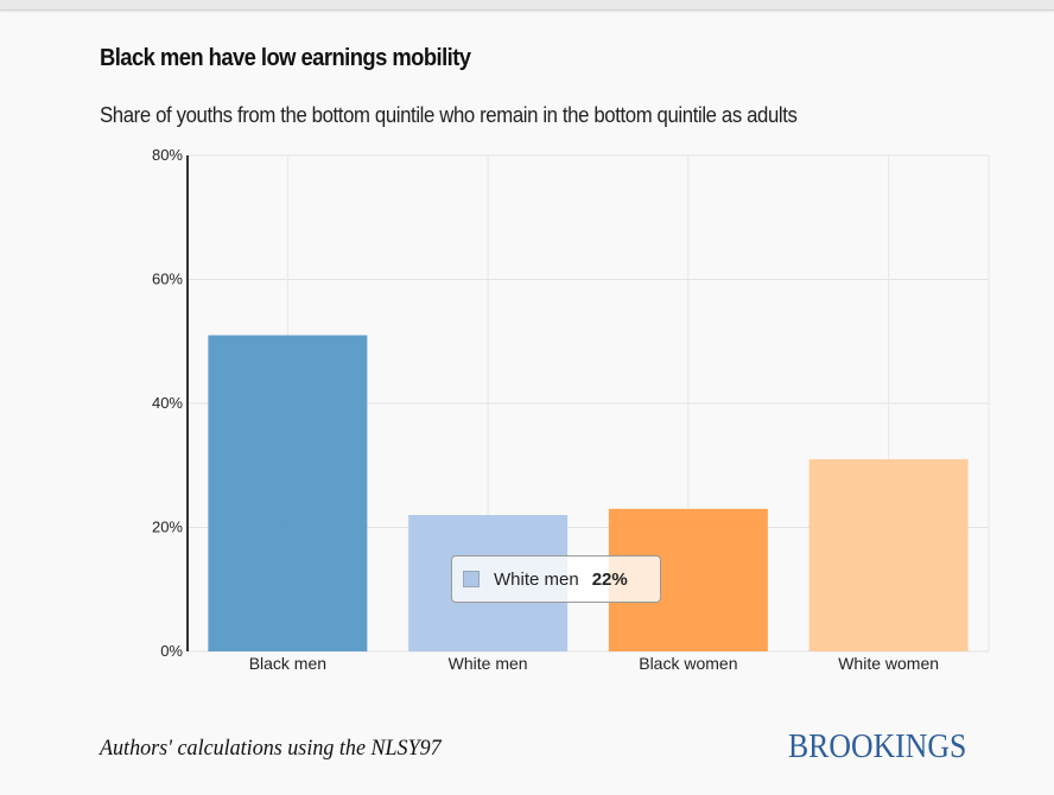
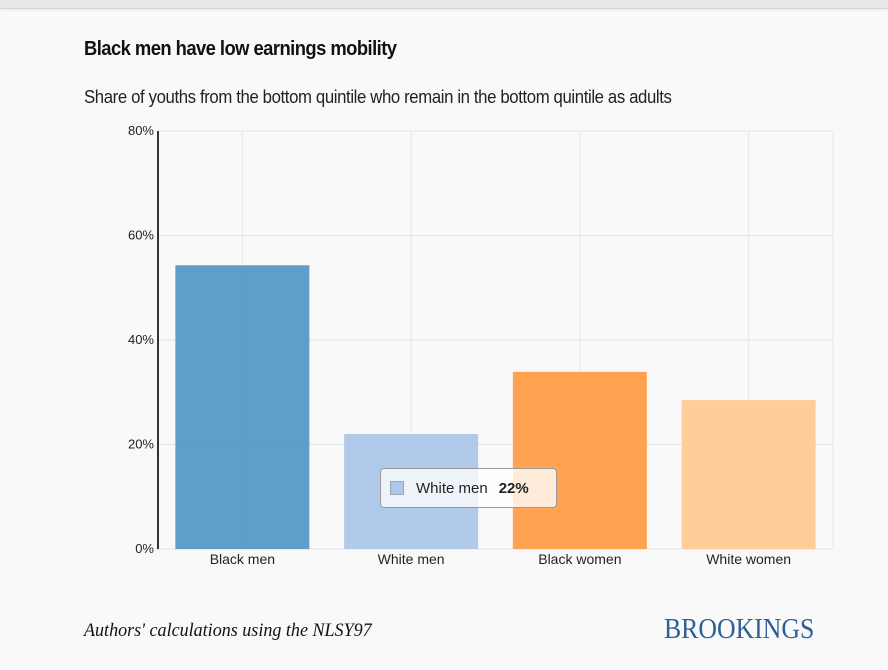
Black men: 51% -> 54%
Black women: 23% -> 34%
White women: 31% -> 28%
